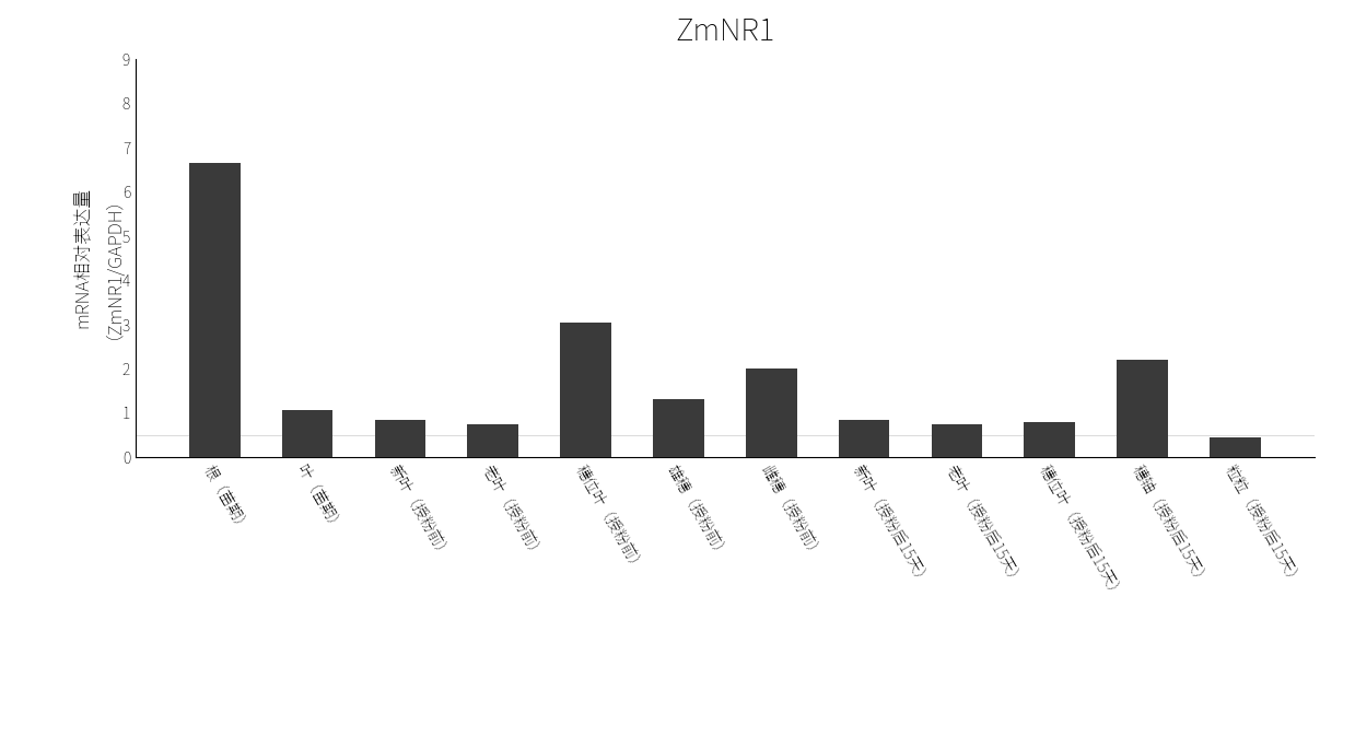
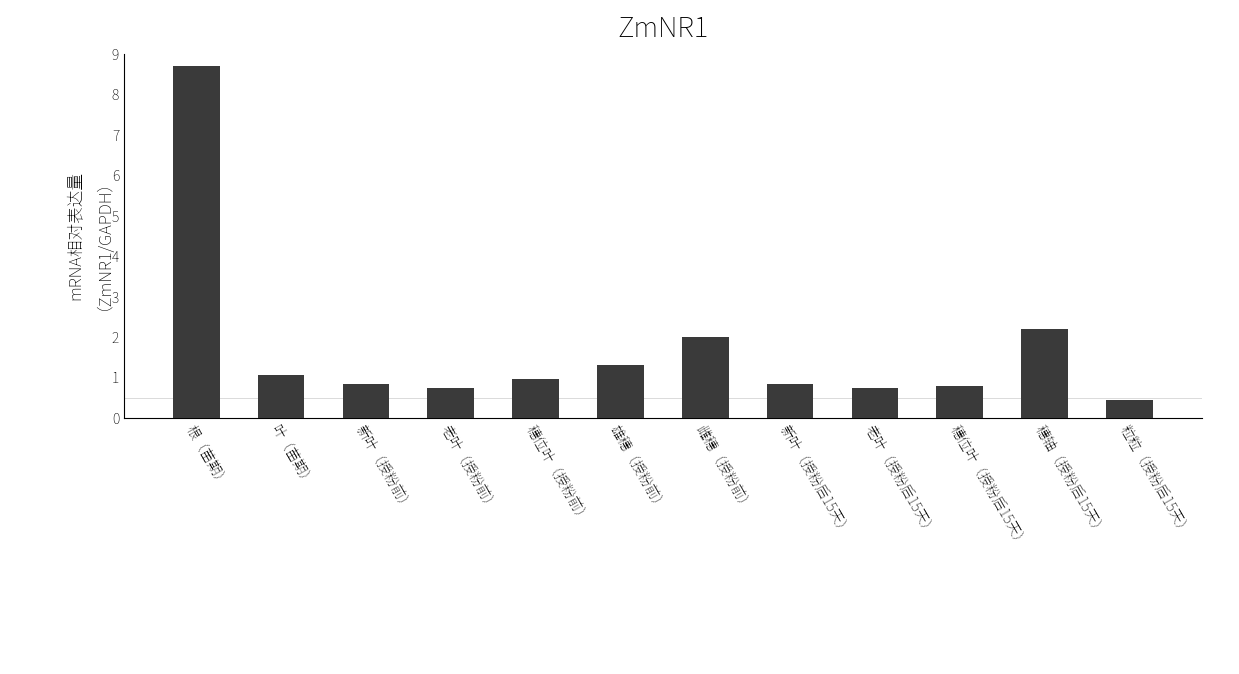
根（苗期）: 6.65 -> 8.70
穗位叶（授粉前）: 3.05 -> 0.95
